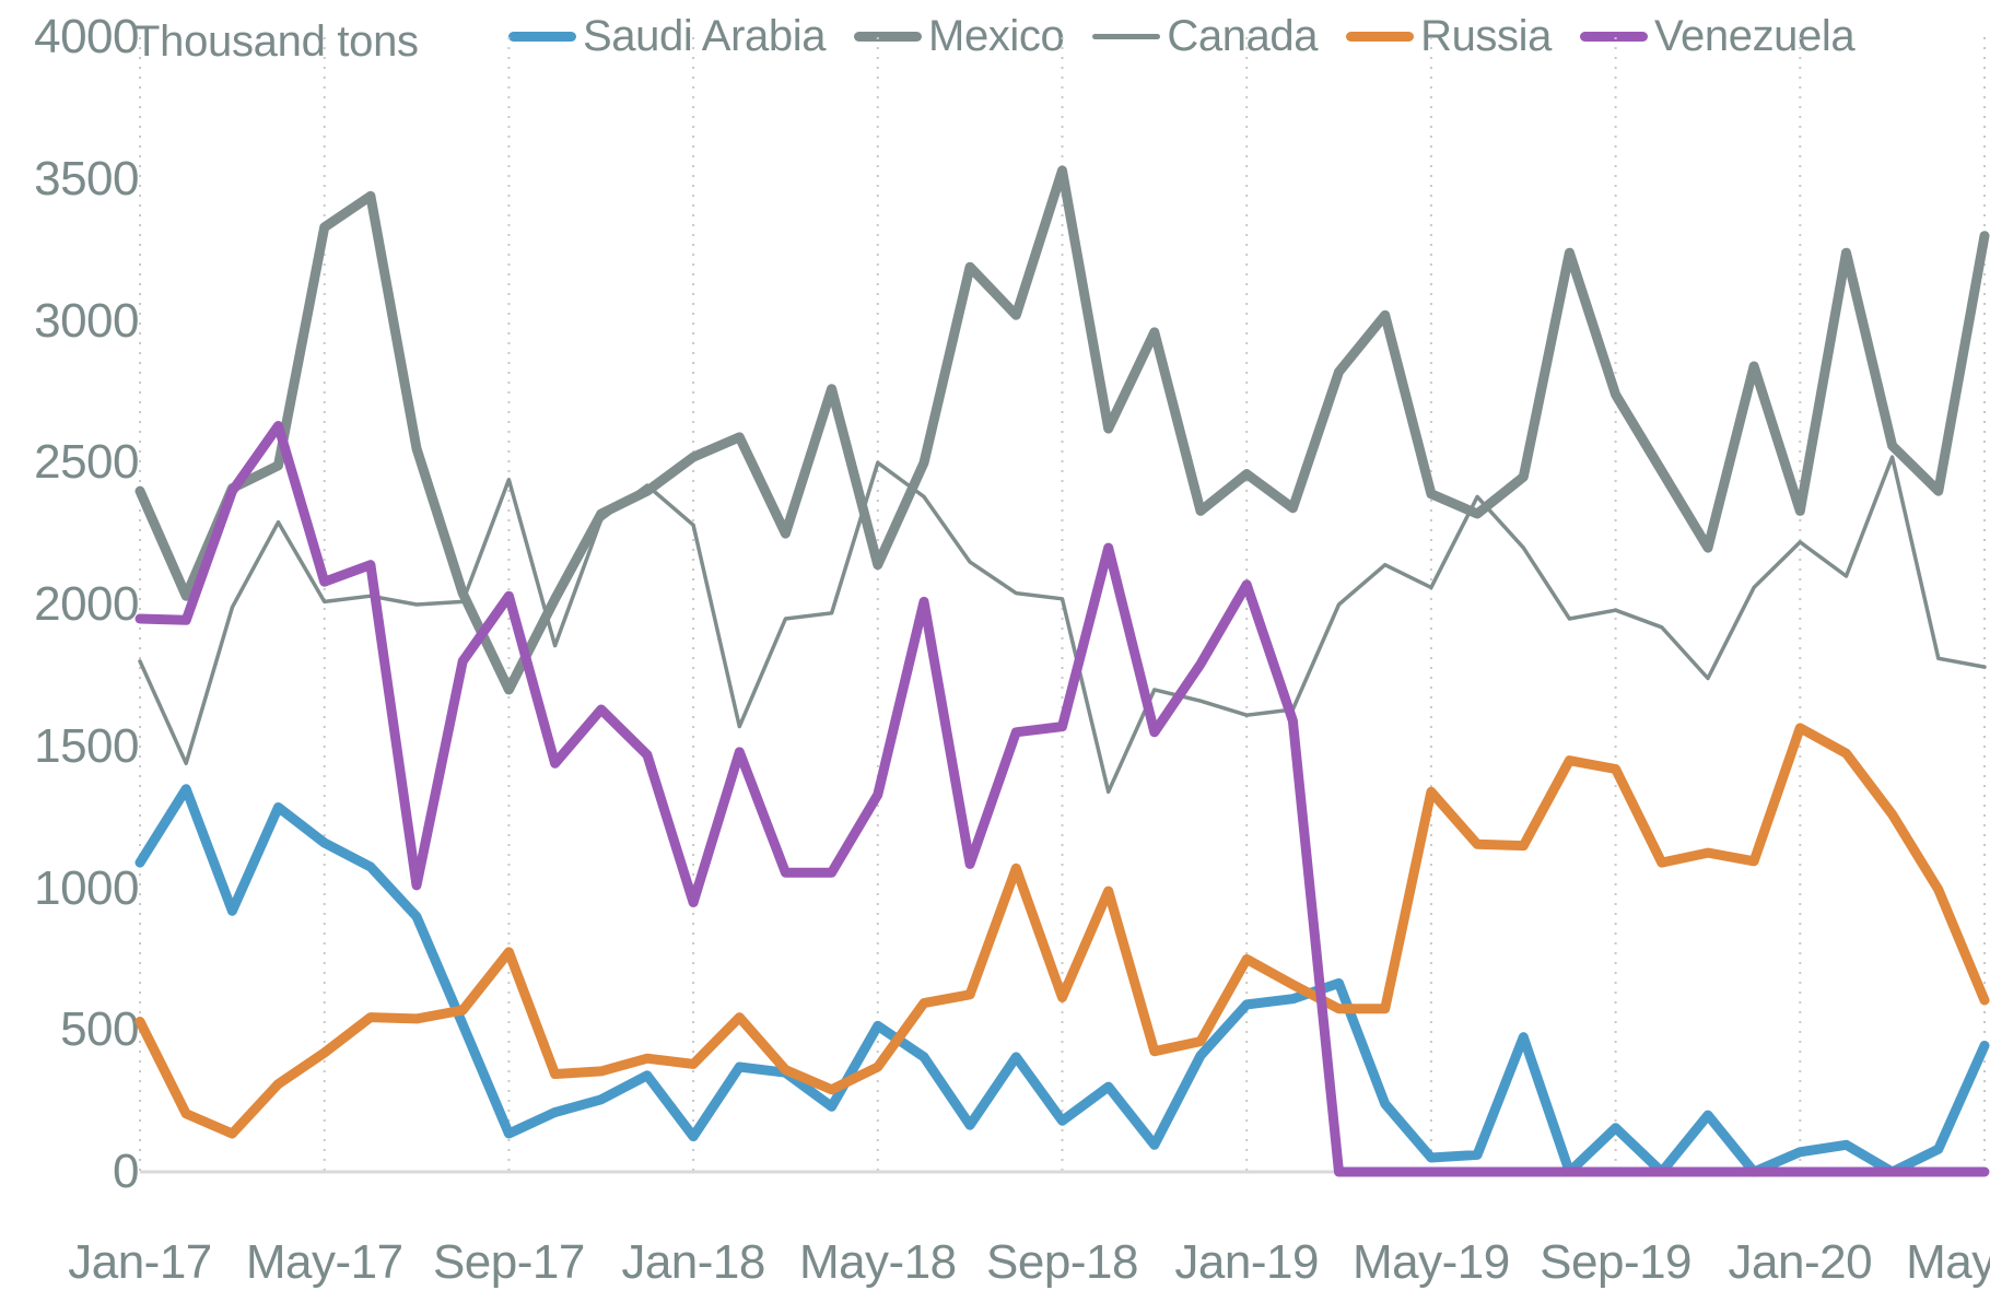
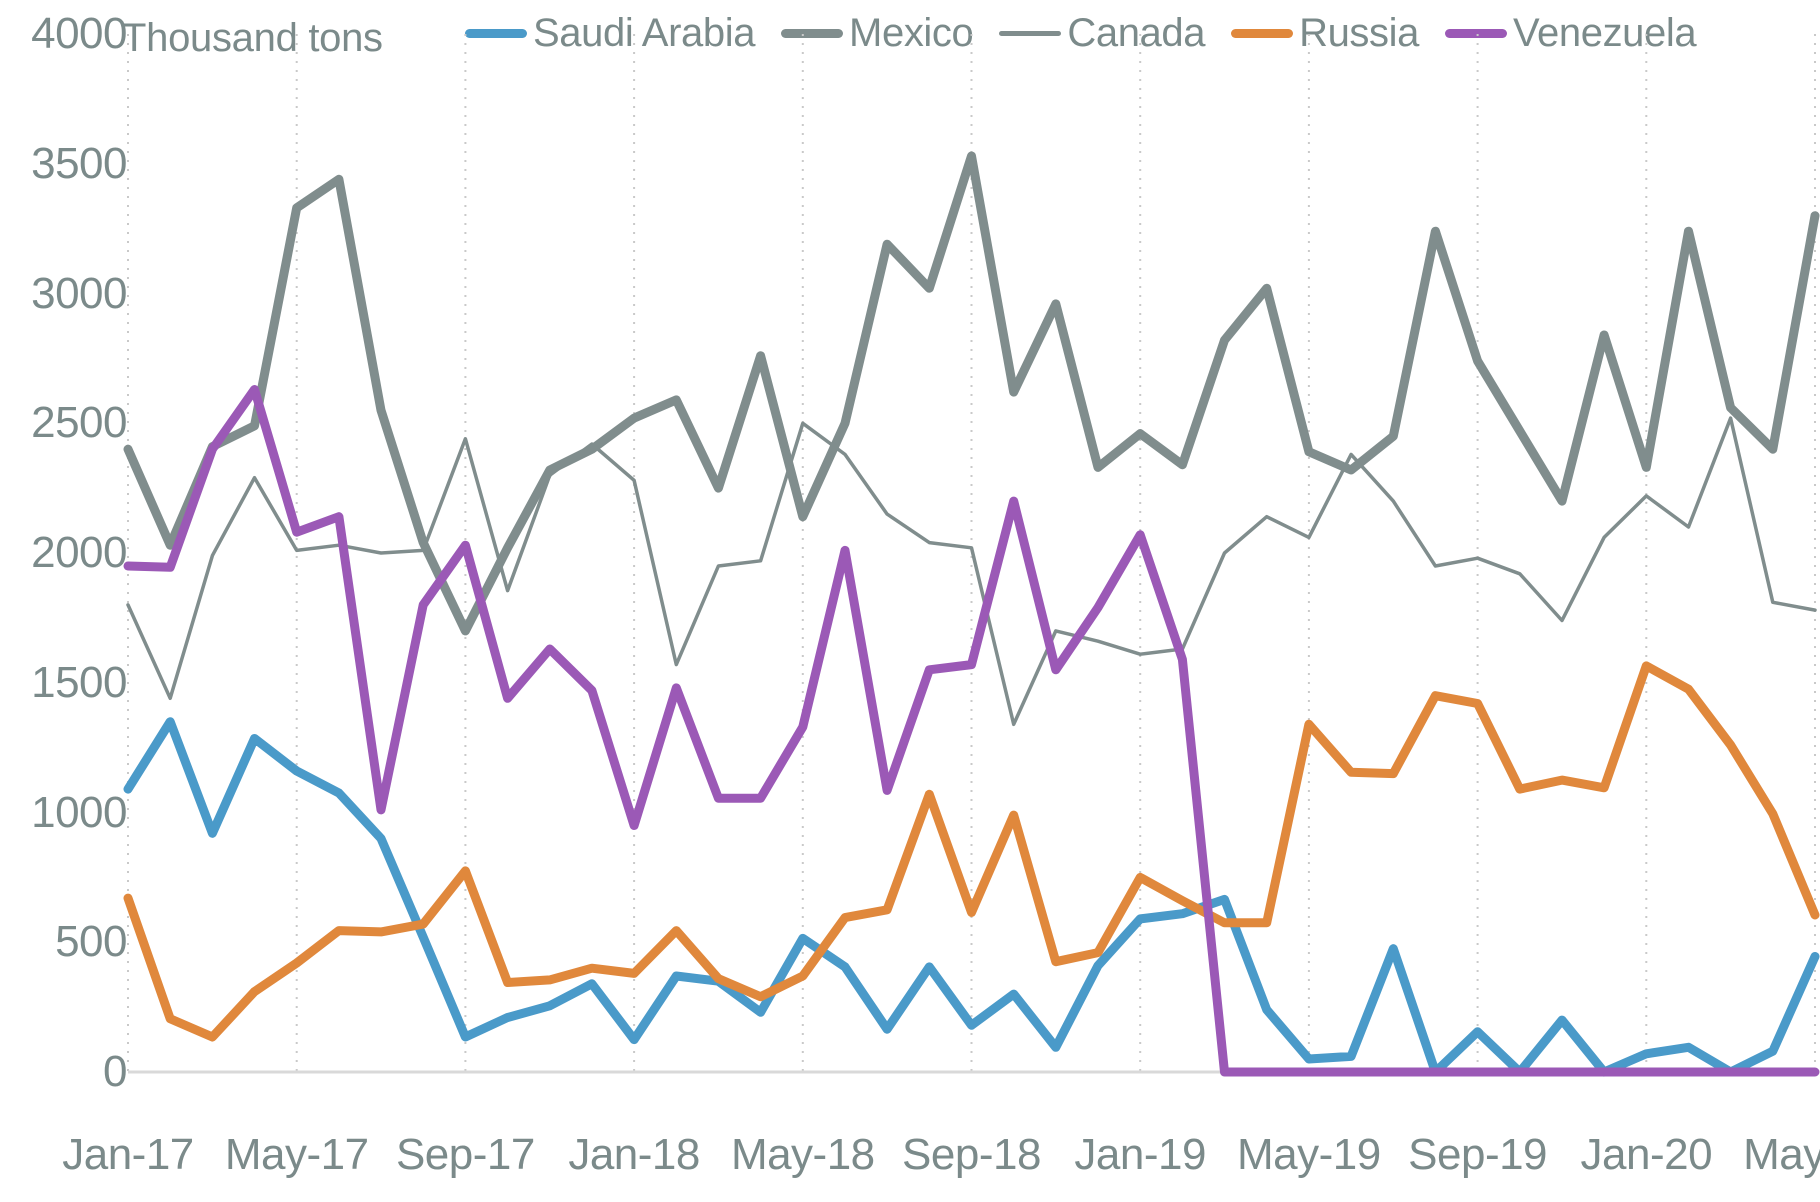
Russia/Jan-17: 530 -> 670
